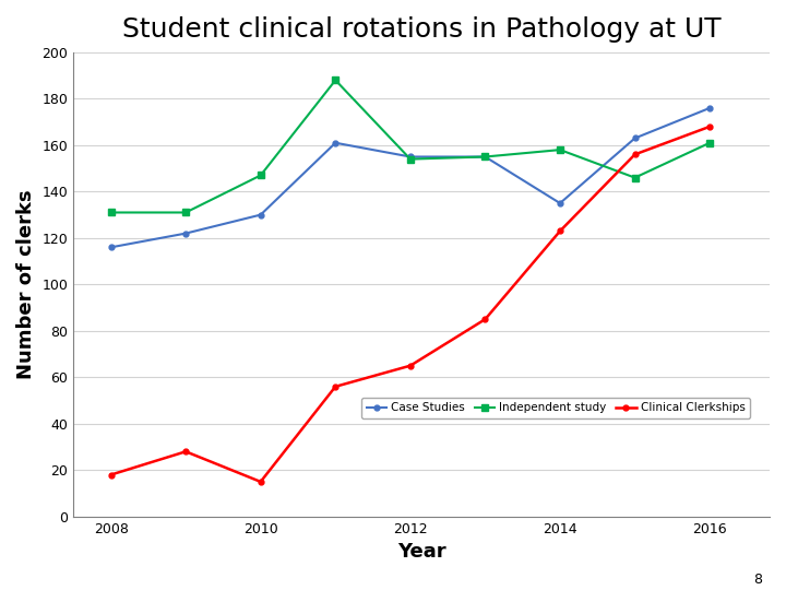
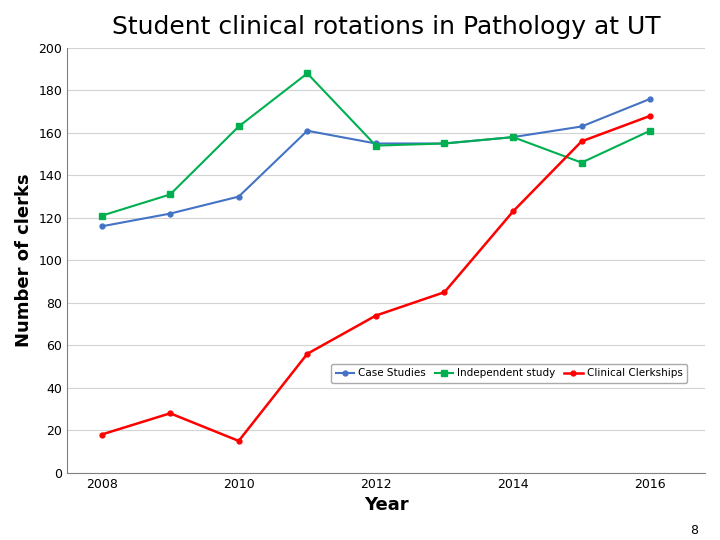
Independent study/2008: 131 -> 121
Independent study/2010: 147 -> 163
Clinical Clerkships/2012: 65 -> 74
Case Studies/2014: 135 -> 158
